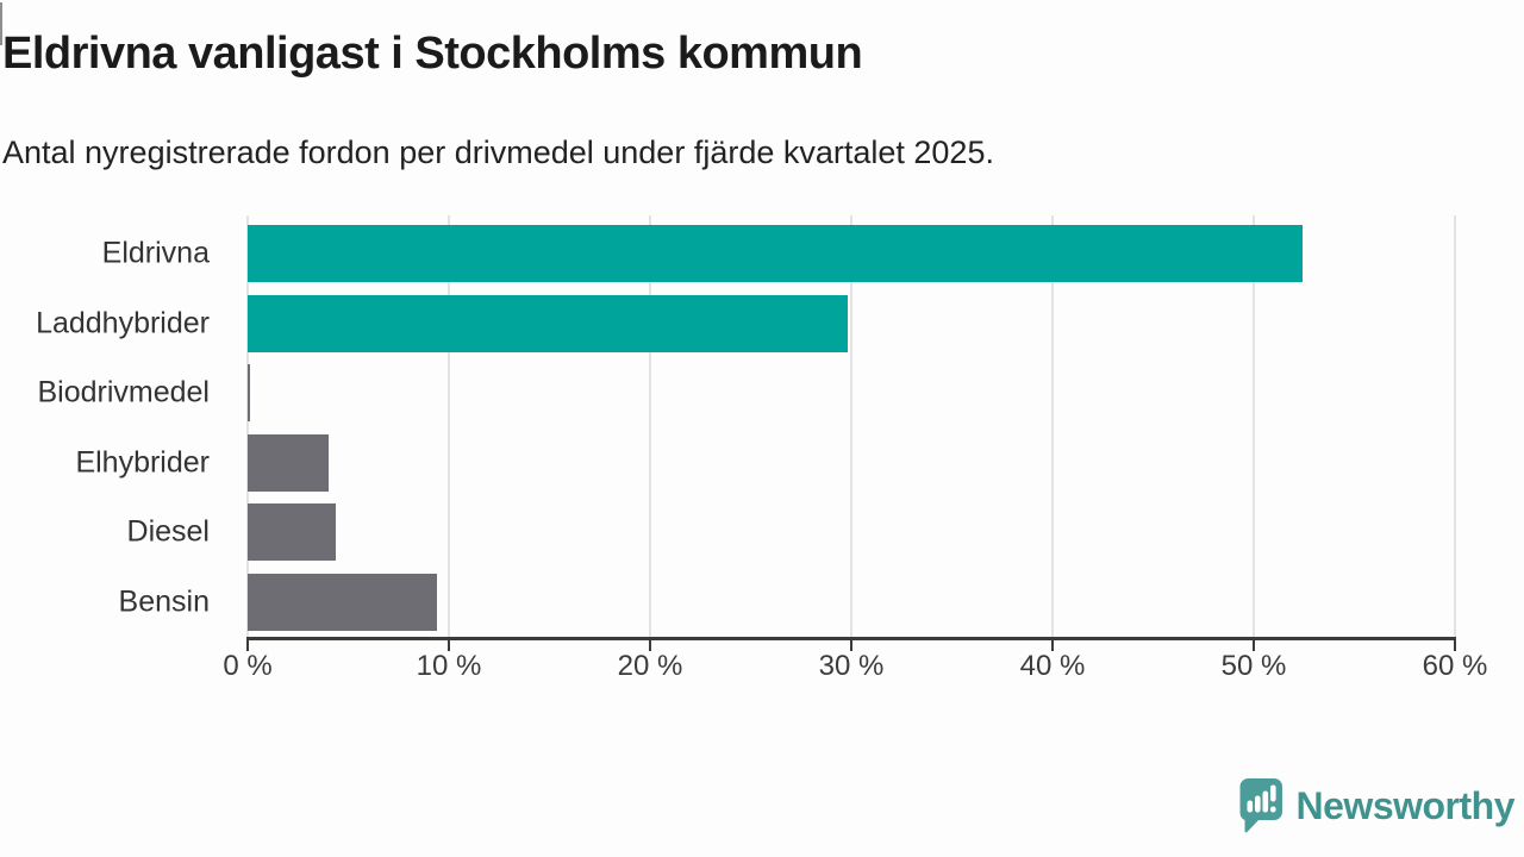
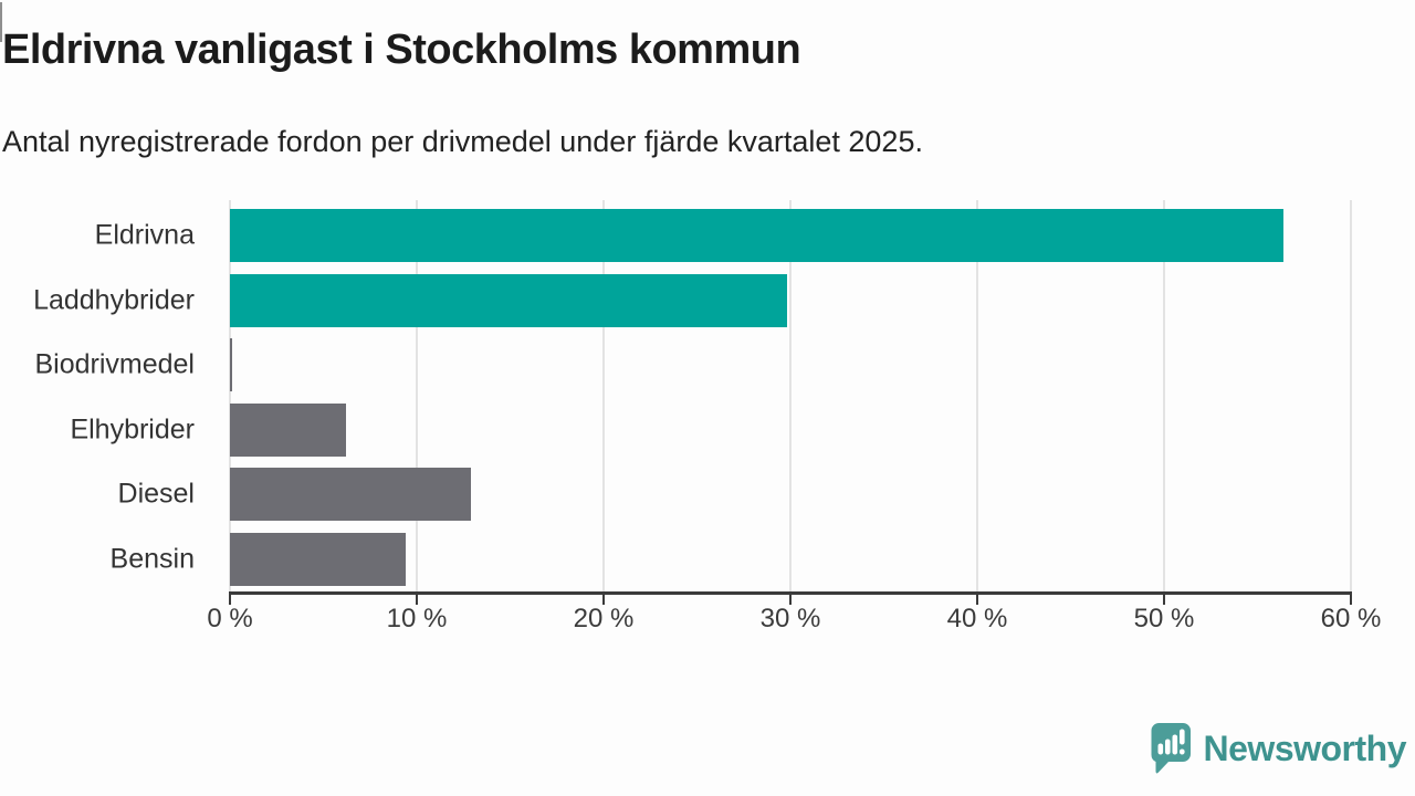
Eldrivna: 52.4% -> 56.4%
Elhybrider: 4.0% -> 6.2%
Diesel: 4.4% -> 12.9%
